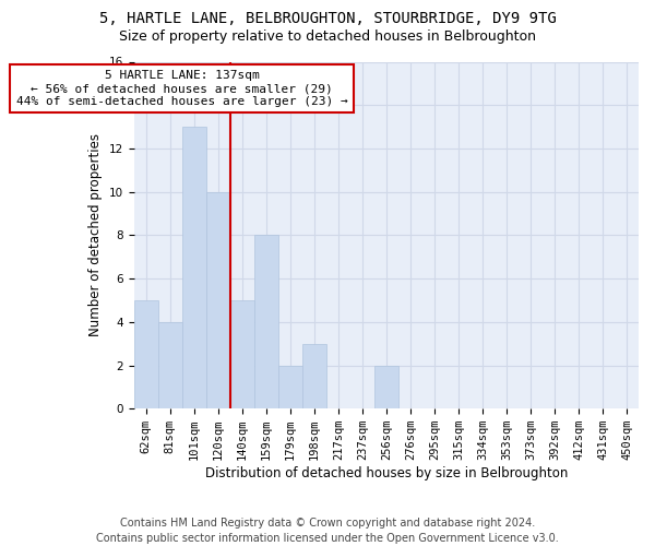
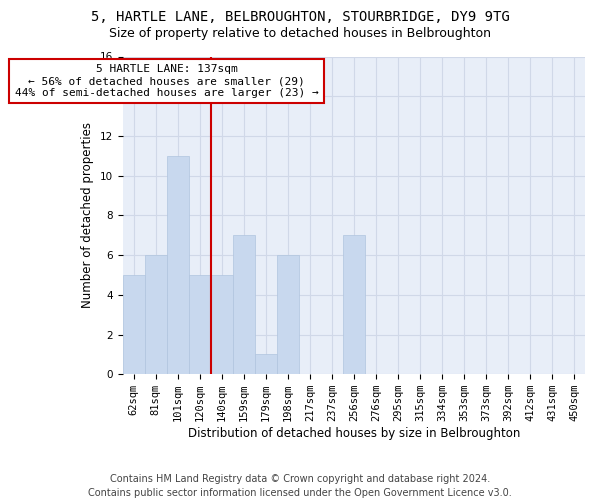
81sqm: 4 -> 6
101sqm: 13 -> 11
120sqm: 10 -> 5
159sqm: 8 -> 7
179sqm: 2 -> 1
198sqm: 3 -> 6
256sqm: 2 -> 7
